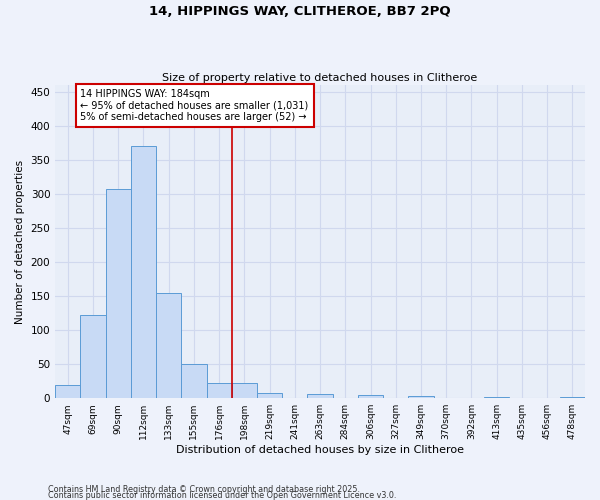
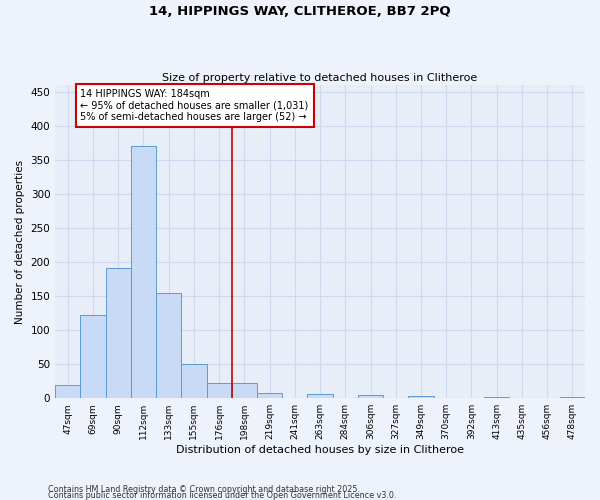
90sqm: 308 -> 192
